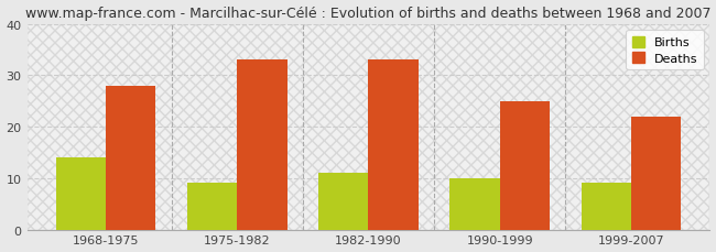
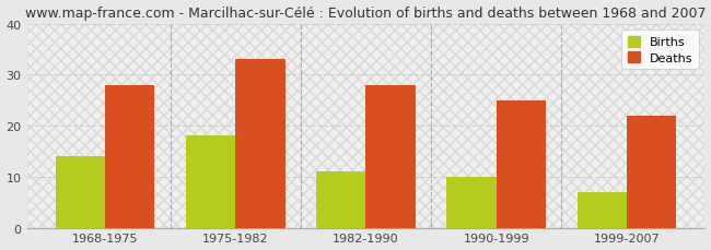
Births/1975-1982: 9 -> 18
Deaths/1982-1990: 33 -> 28
Births/1999-2007: 9 -> 7
